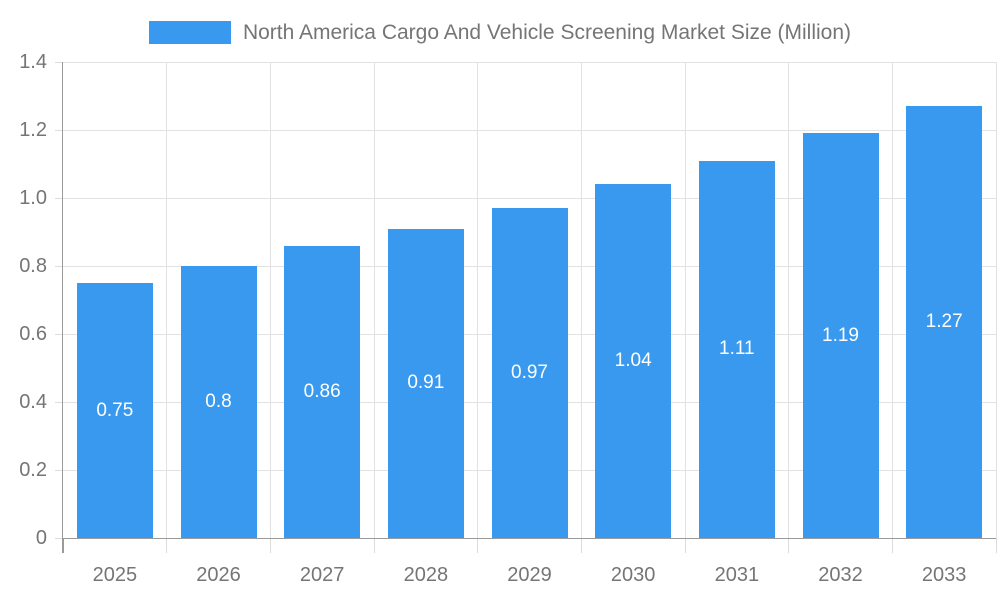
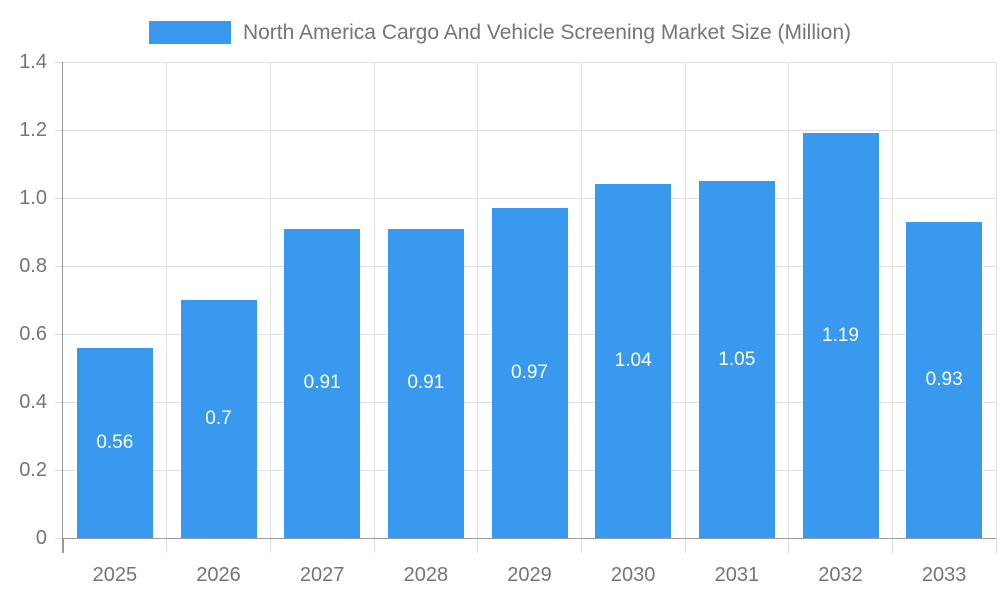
2025: 0.75 -> 0.56
2026: 0.8 -> 0.7
2027: 0.86 -> 0.91
2031: 1.11 -> 1.05
2033: 1.27 -> 0.93
